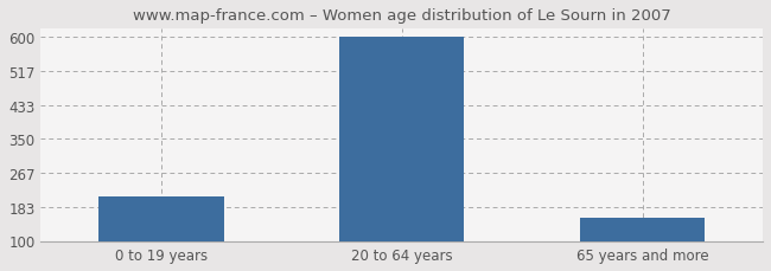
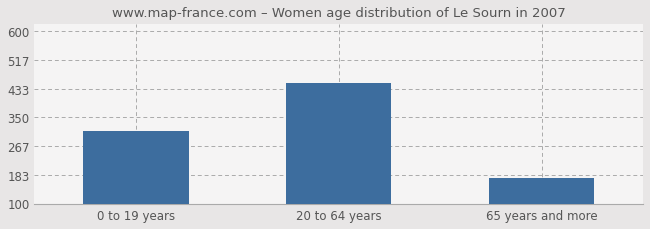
0 to 19 years: 210 -> 310
20 to 64 years: 600 -> 450
65 years and more: 158 -> 175
